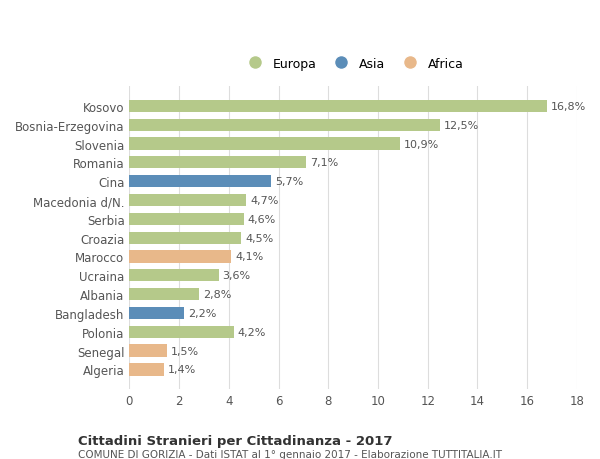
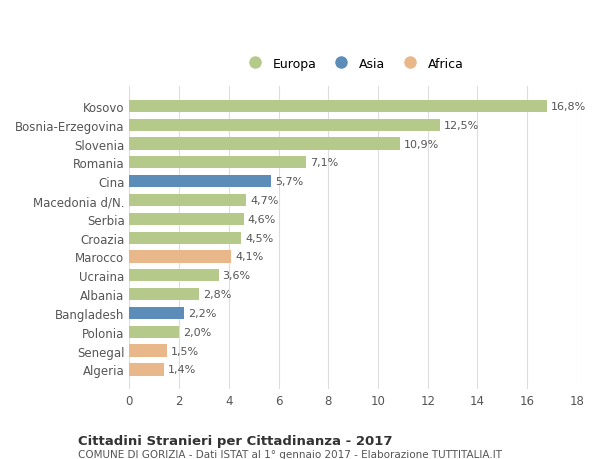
Polonia: 4,2% -> 2,0%
